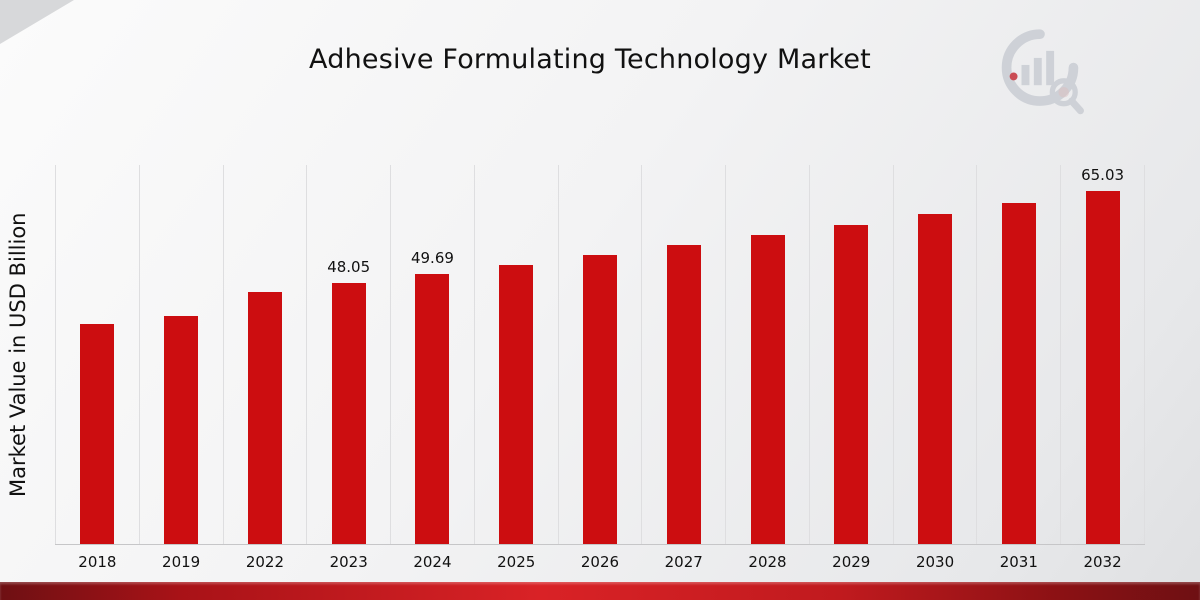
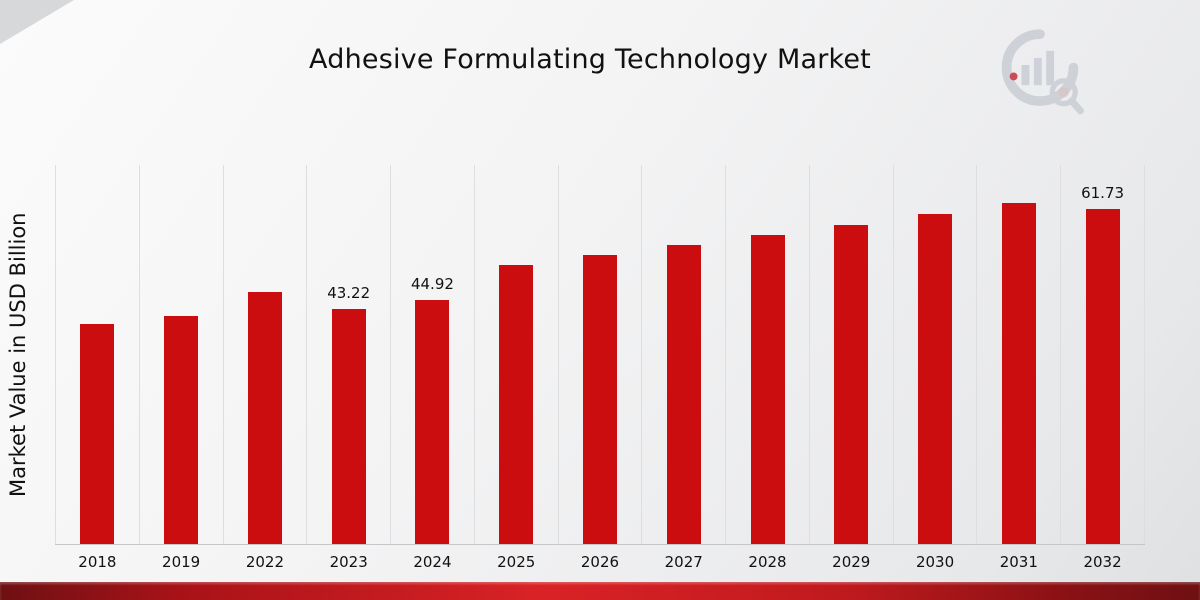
2023: 48.05 -> 43.22
2024: 49.69 -> 44.92
2032: 65.03 -> 61.73
